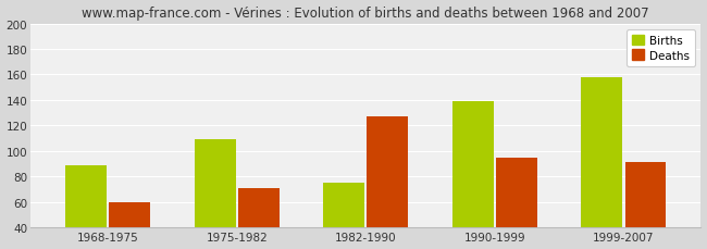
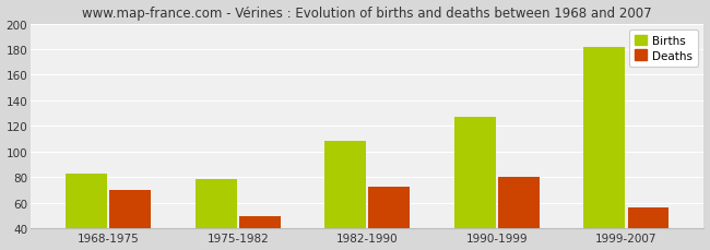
Births/1968-1975: 89 -> 83
Deaths/1968-1975: 60 -> 70
Births/1975-1982: 109 -> 79
Deaths/1975-1982: 71 -> 50
Births/1982-1990: 75 -> 108
Deaths/1982-1990: 127 -> 73
Births/1990-1999: 139 -> 127
Deaths/1990-1999: 95 -> 80
Births/1999-2007: 158 -> 182
Deaths/1999-2007: 91 -> 56
